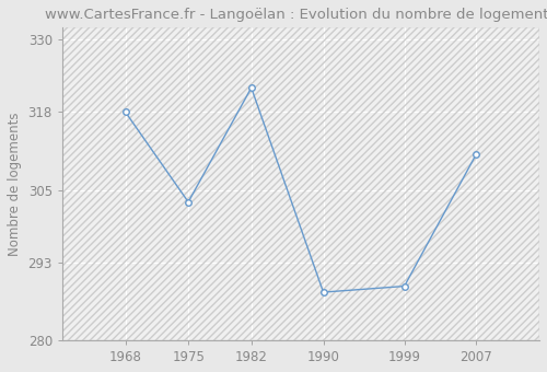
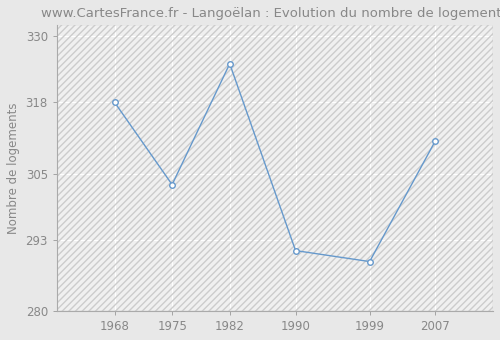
1982: 322 -> 325
1990: 288 -> 291
